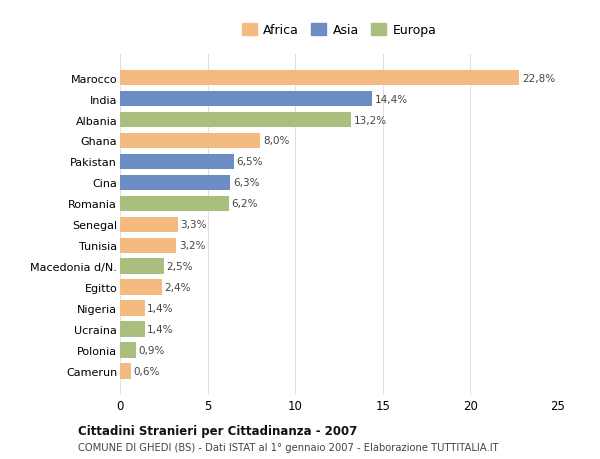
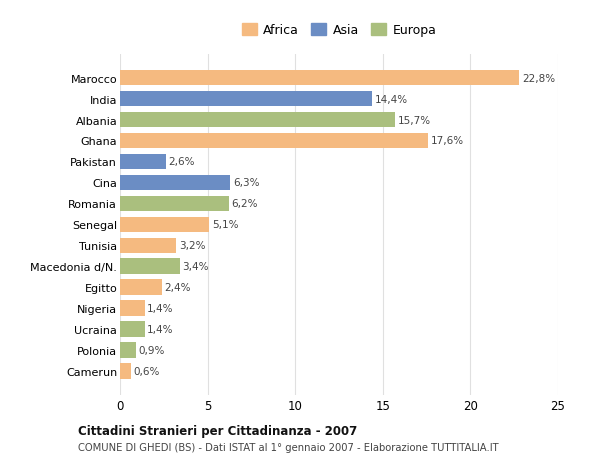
Albania: 13,2% -> 15,7%
Ghana: 8,0% -> 17,6%
Pakistan: 6,5% -> 2,6%
Senegal: 3,3% -> 5,1%
Macedonia d/N.: 2,5% -> 3,4%
